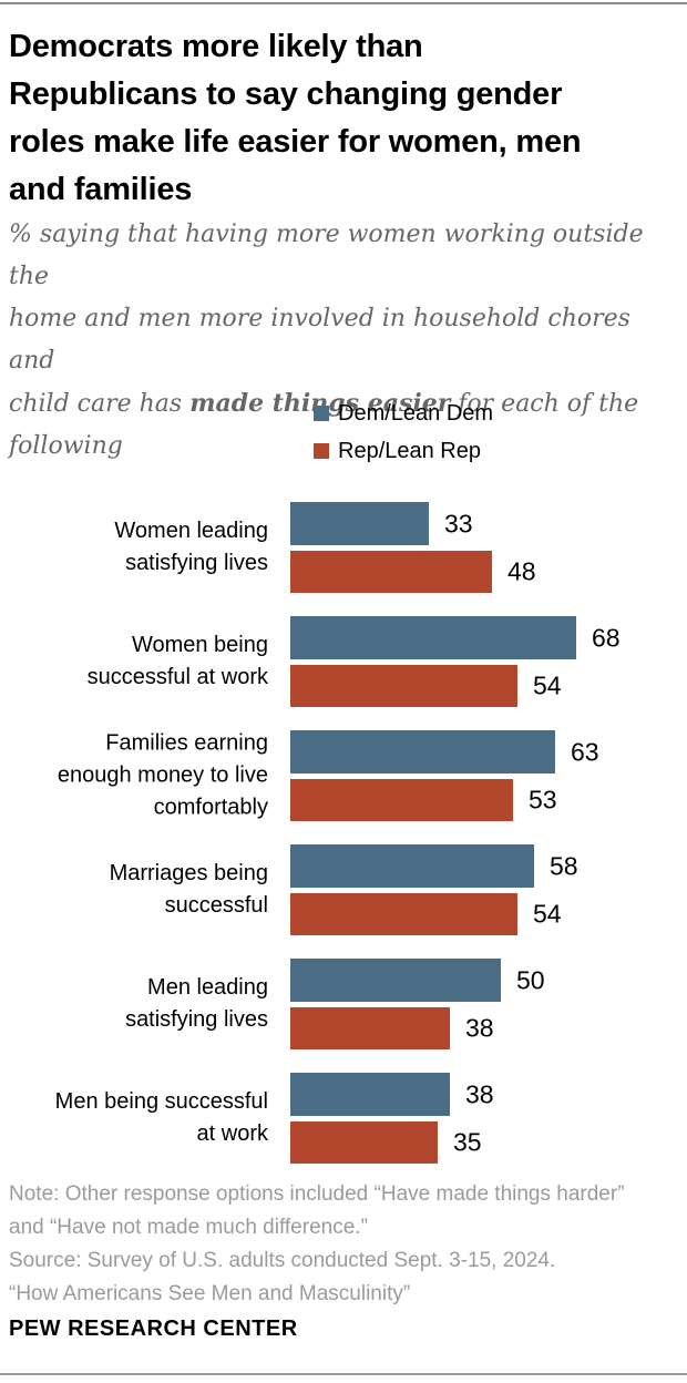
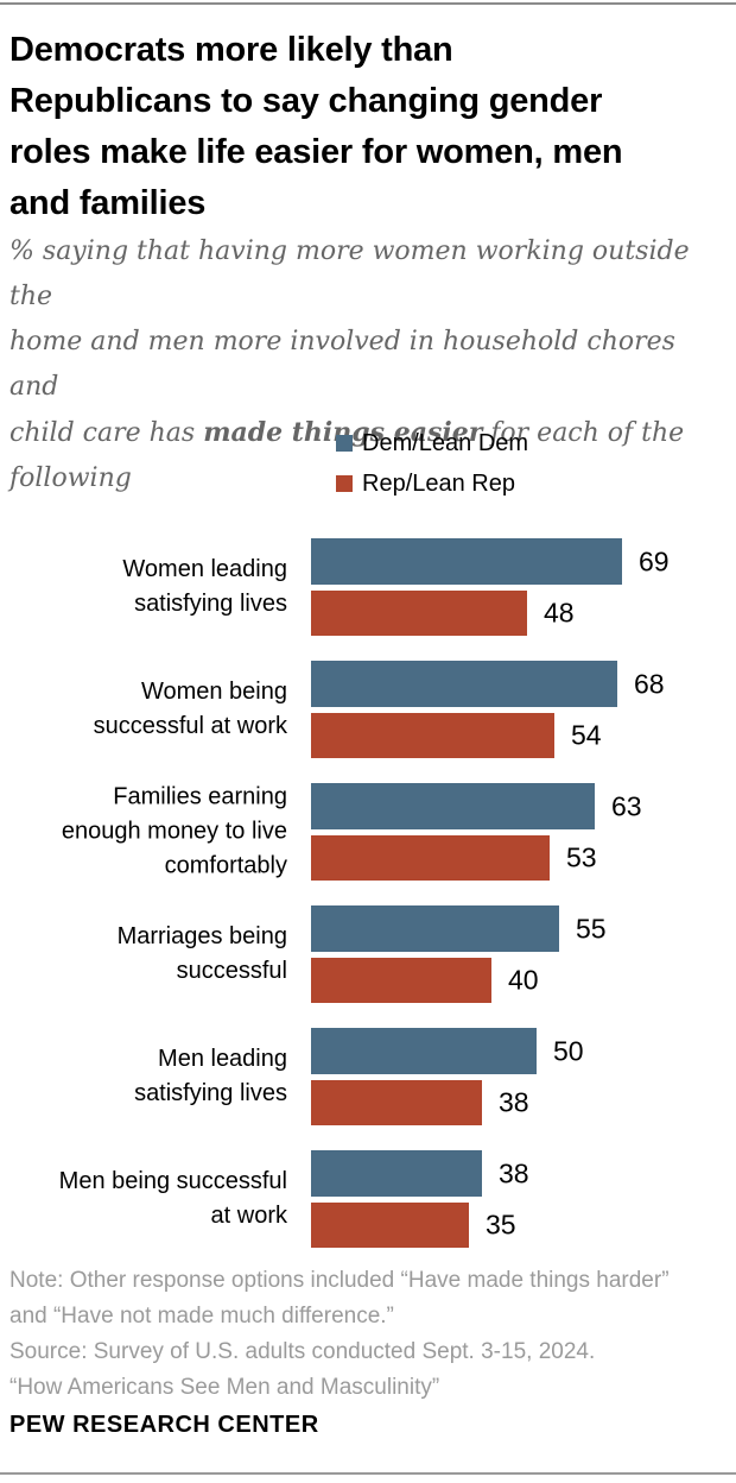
Dem/Lean Dem/Women leading satisfying lives: 33 -> 69
Dem/Lean Dem/Marriages being successful: 58 -> 55
Rep/Lean Rep/Marriages being successful: 54 -> 40
